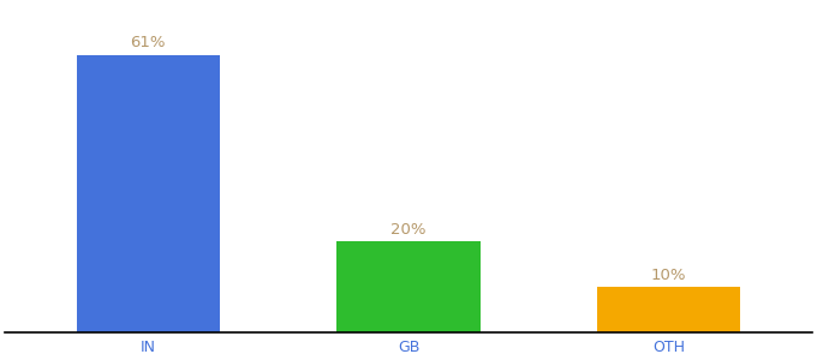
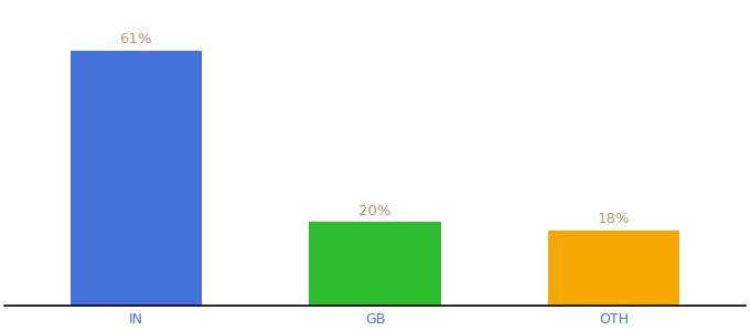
OTH: 10% -> 18%
